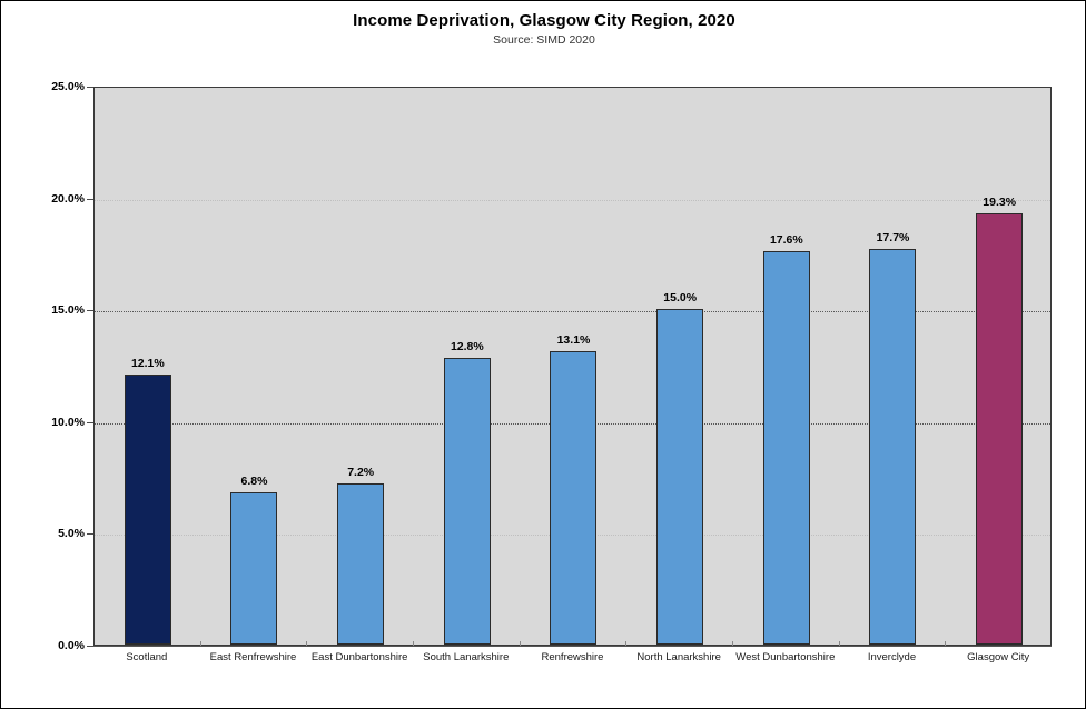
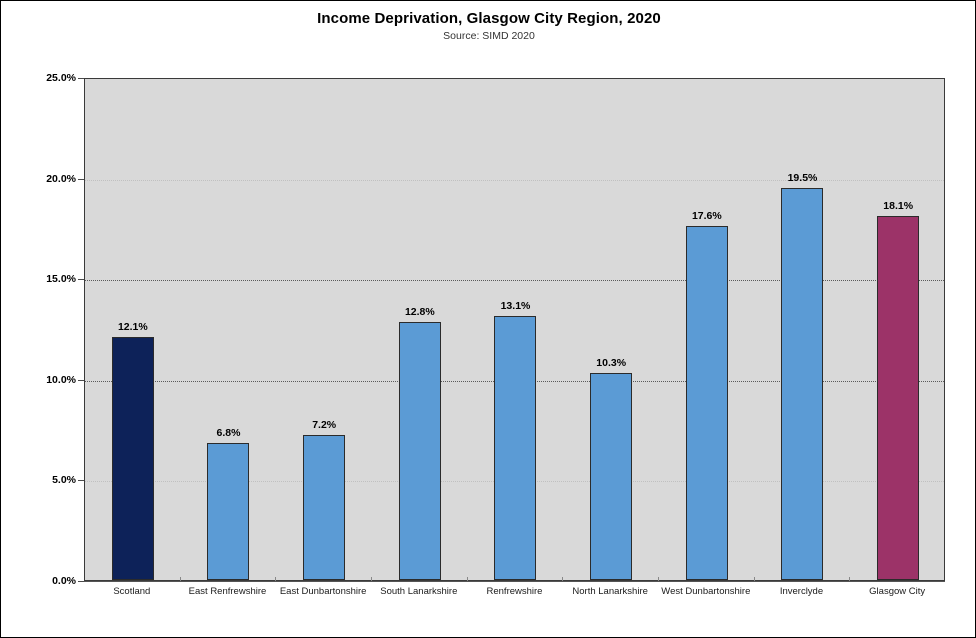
North Lanarkshire: 15.0% -> 10.3%
Inverclyde: 17.7% -> 19.5%
Glasgow City: 19.3% -> 18.1%
